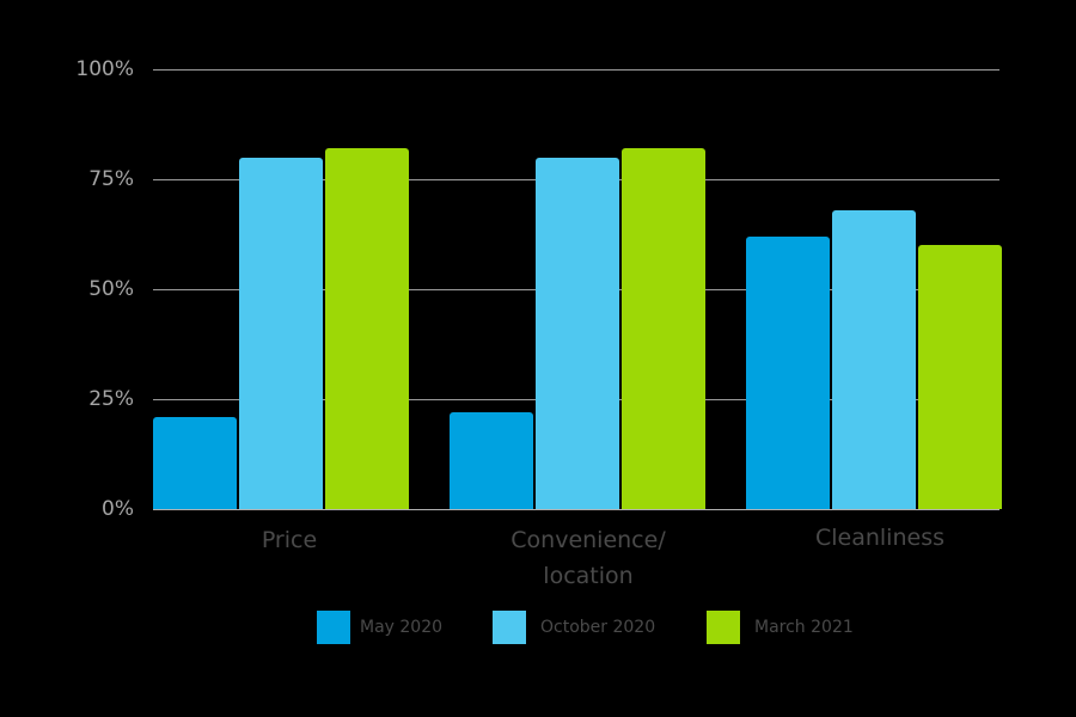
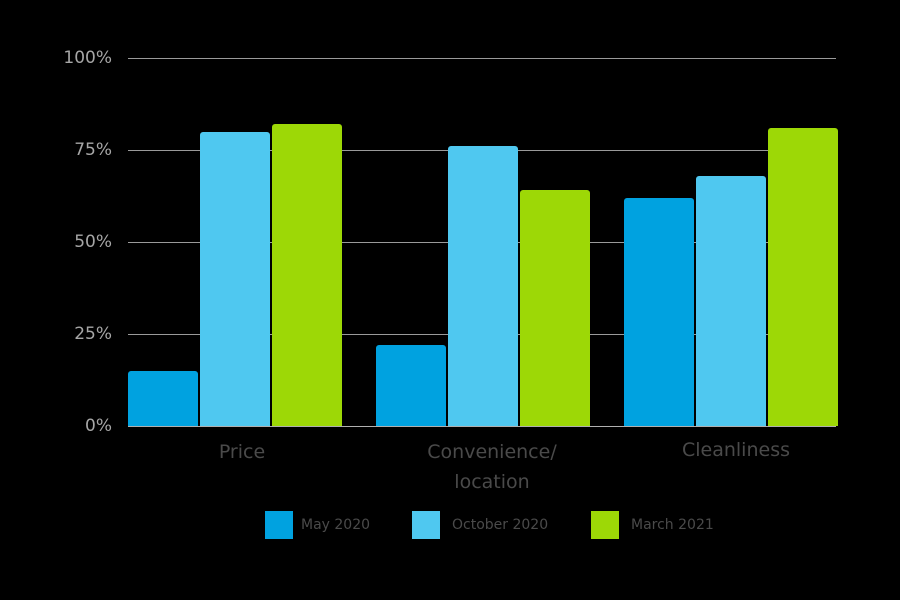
May 2020/Price: 21% -> 15%
October 2020/Convenience/ location: 80% -> 76%
March 2021/Convenience/ location: 82% -> 64%
March 2021/Cleanliness: 60% -> 81%
